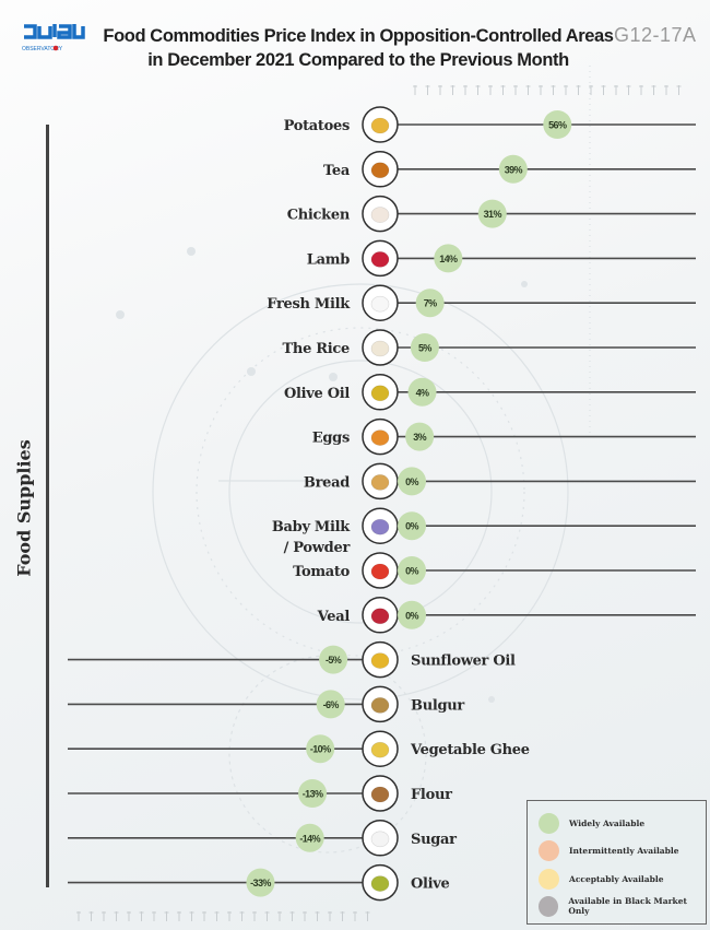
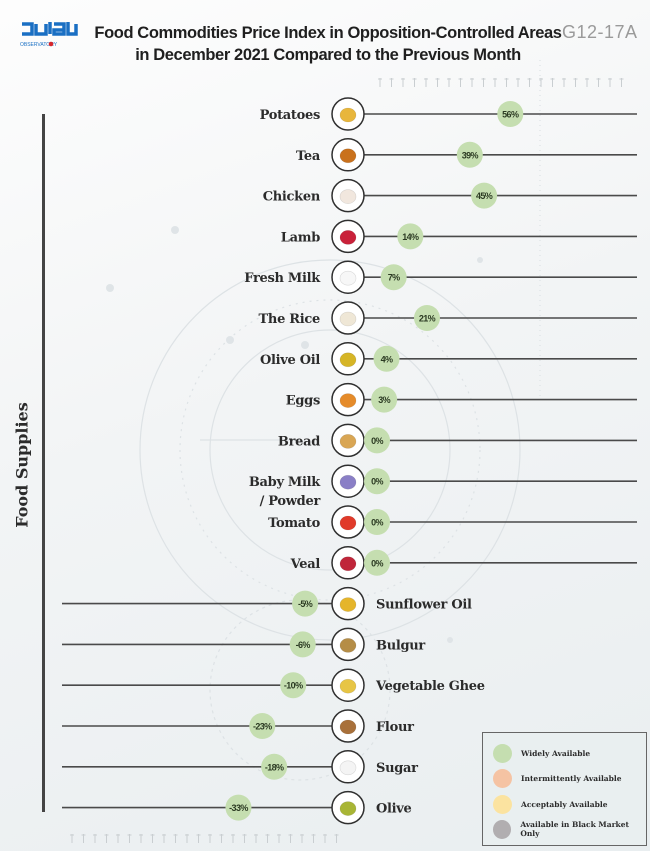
Chicken: 31% -> 45%
The Rice: 5% -> 21%
Flour: -13% -> -23%
Sugar: -14% -> -18%
